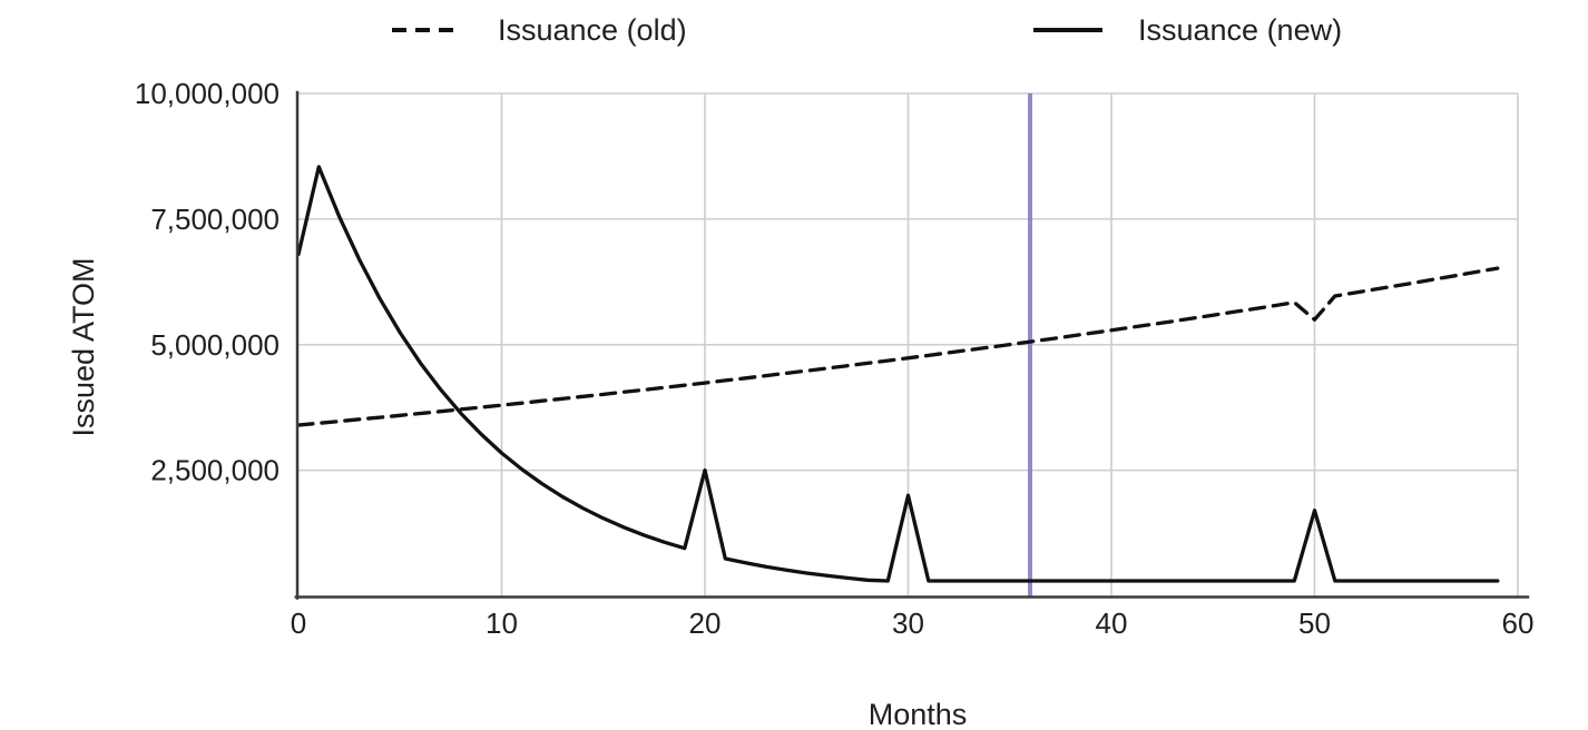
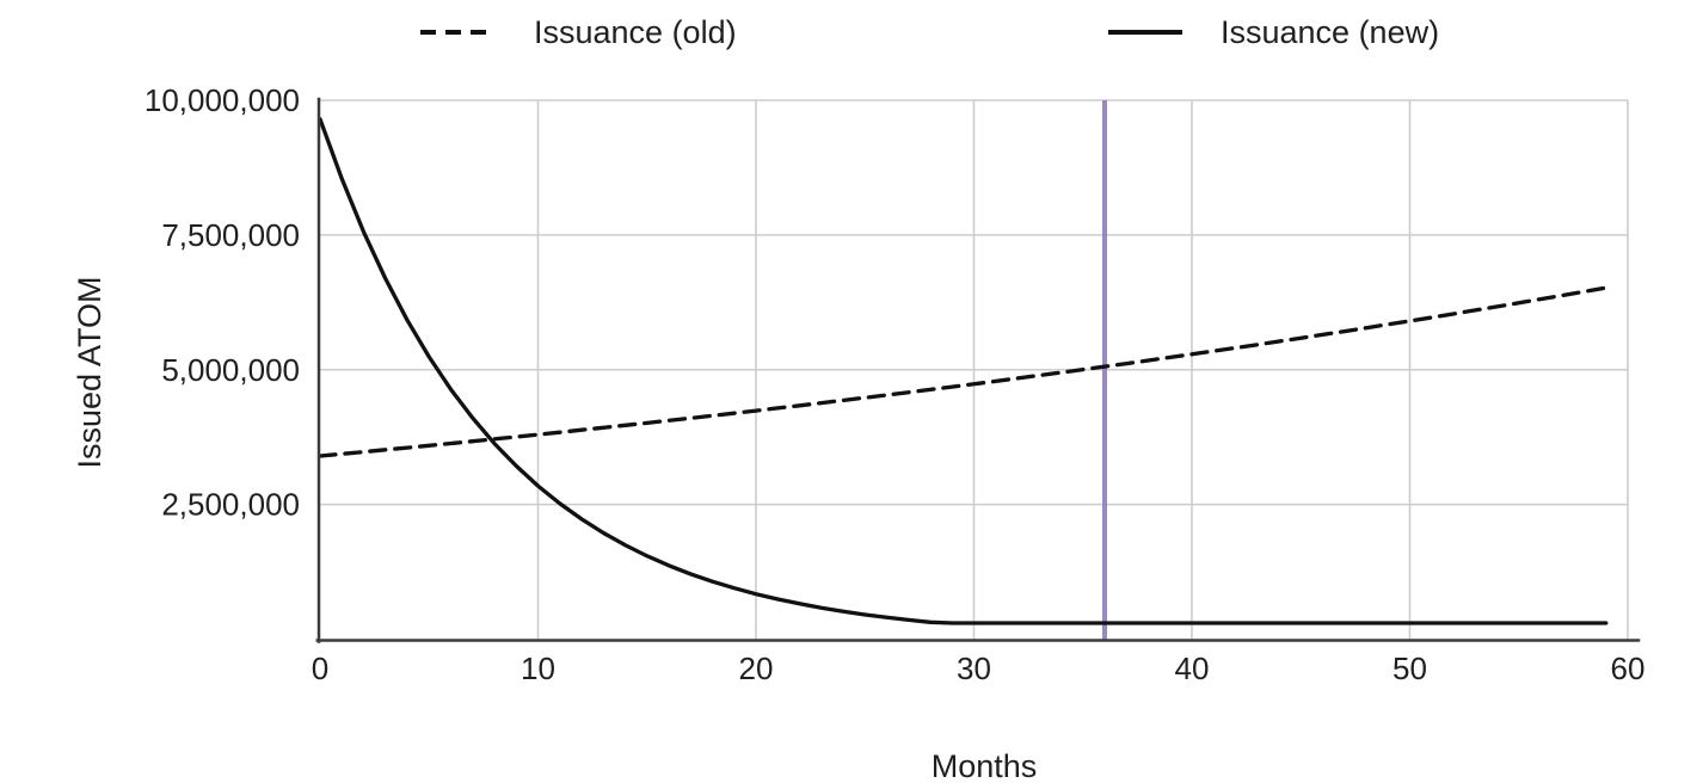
Issuance (new)/0: 6800000 -> 9600000
Issuance (new)/20: 2500000 -> 800000
Issuance (new)/30: 2000000 -> 300000
Issuance (old)/50: 5500000 -> 5900000
Issuance (new)/50: 1700000 -> 300000
